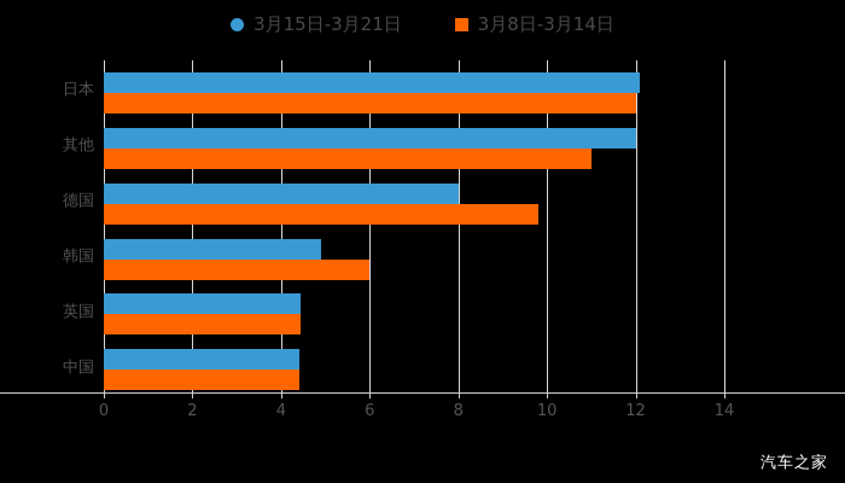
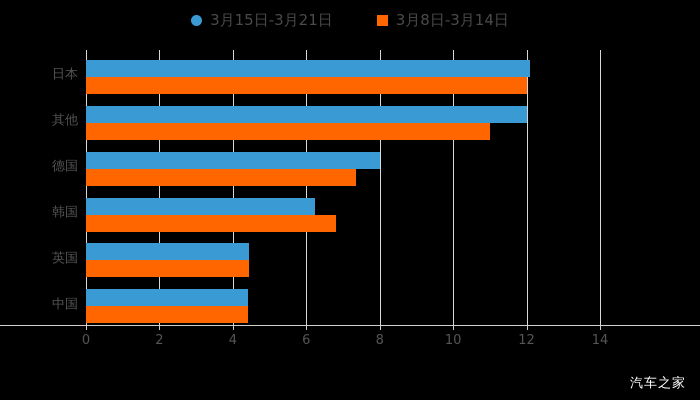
3月8日-3月14日/德国: 9.8 -> 7.3
3月15日-3月21日/韩国: 4.9 -> 6.2
3月8日-3月14日/韩国: 6.0 -> 6.8
